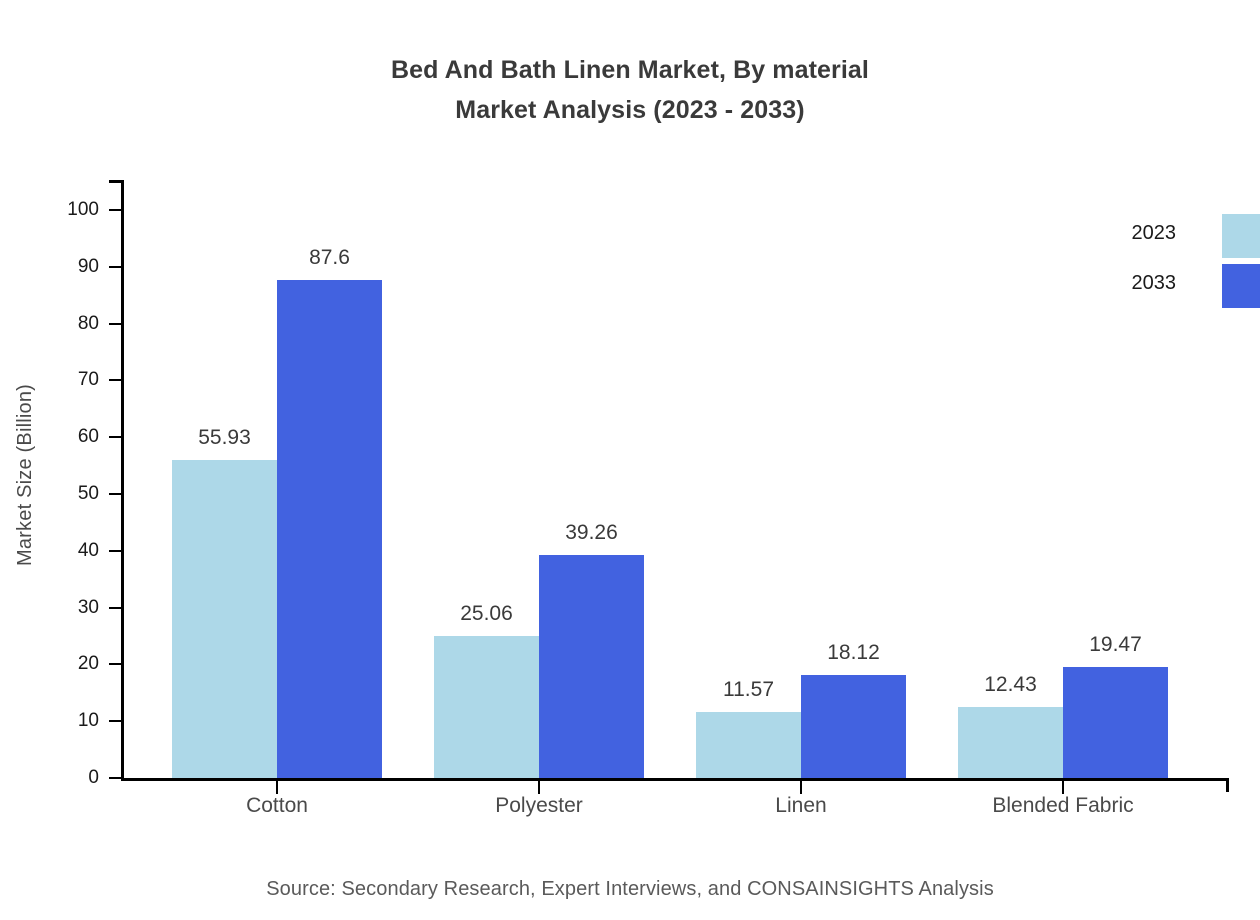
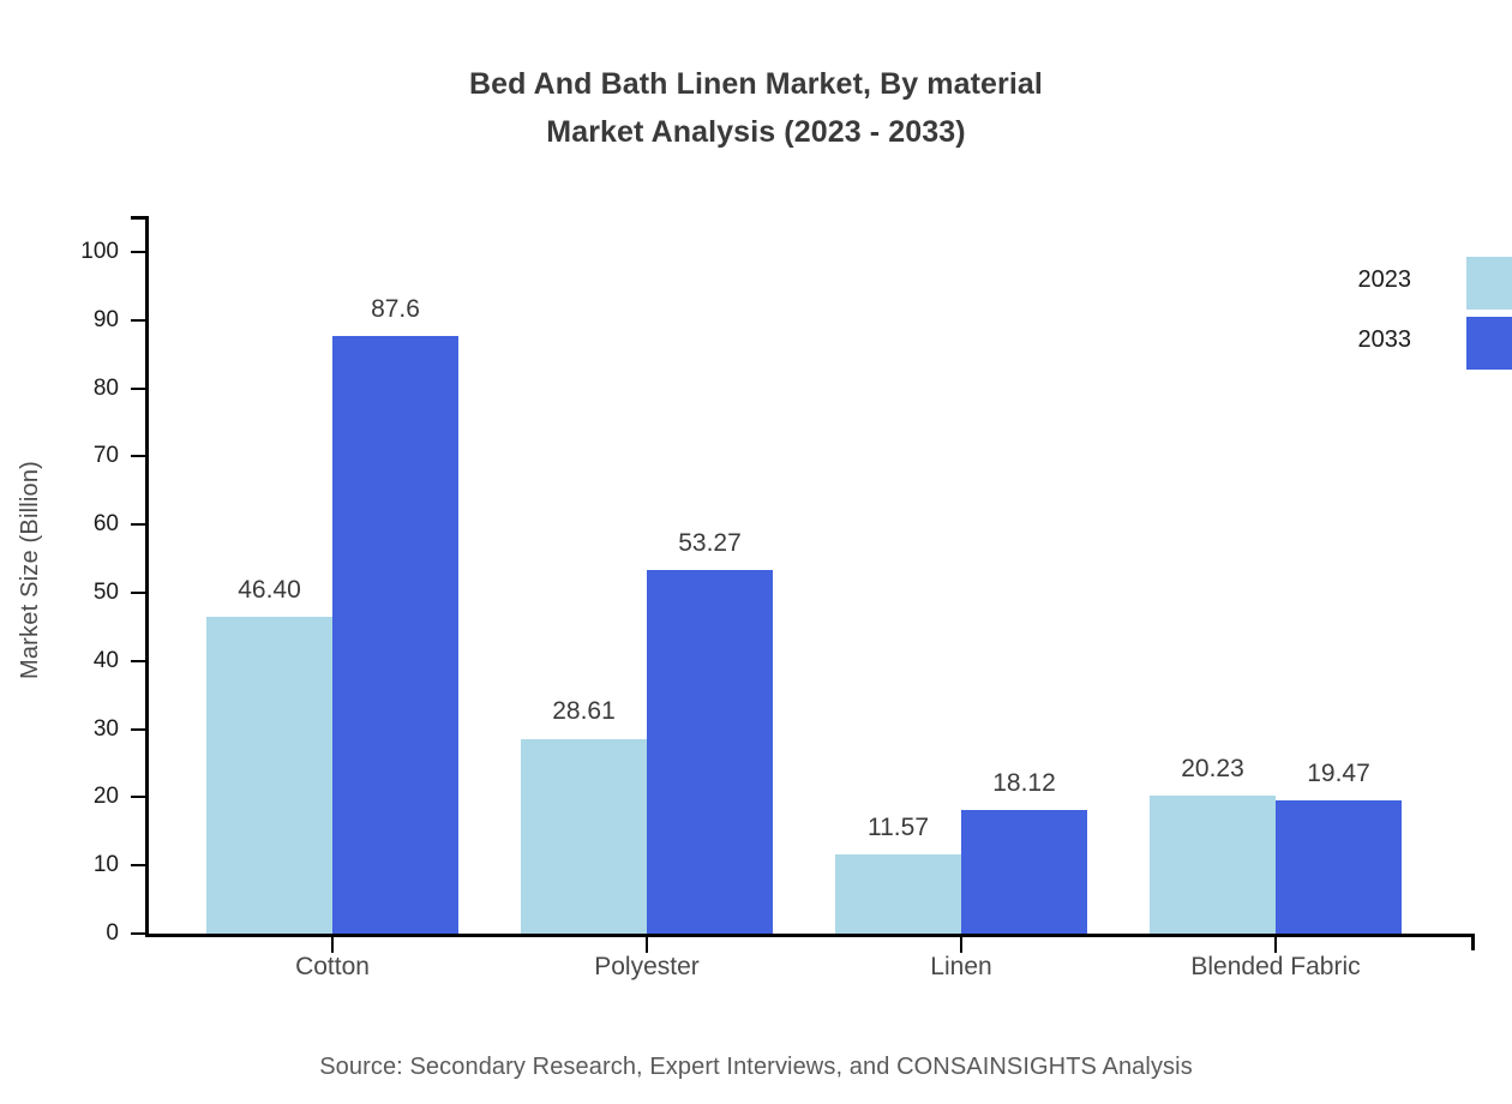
2023/Cotton: 55.93 -> 46.40
2023/Polyester: 25.06 -> 28.61
2033/Polyester: 39.26 -> 53.27
2023/Blended Fabric: 12.43 -> 20.23
